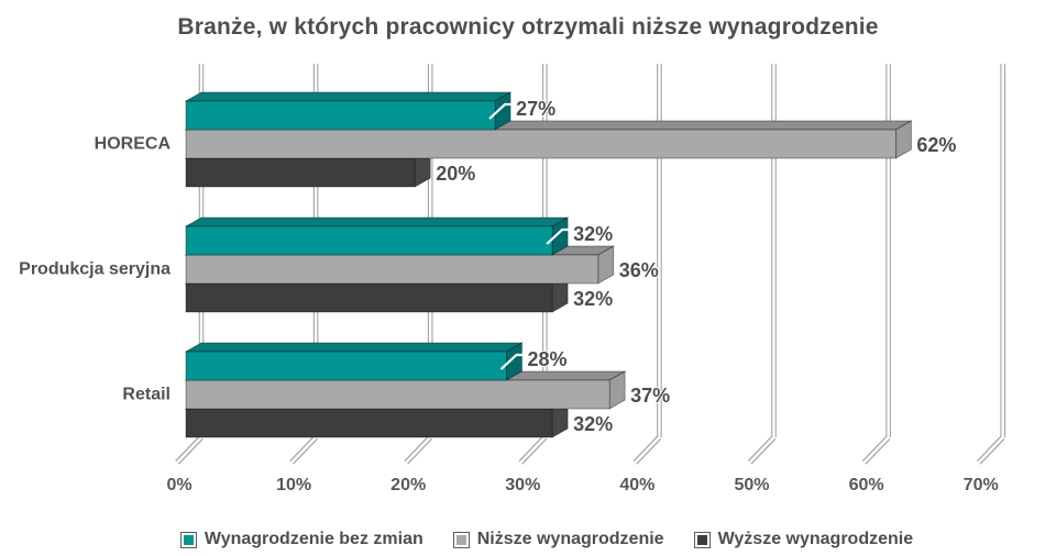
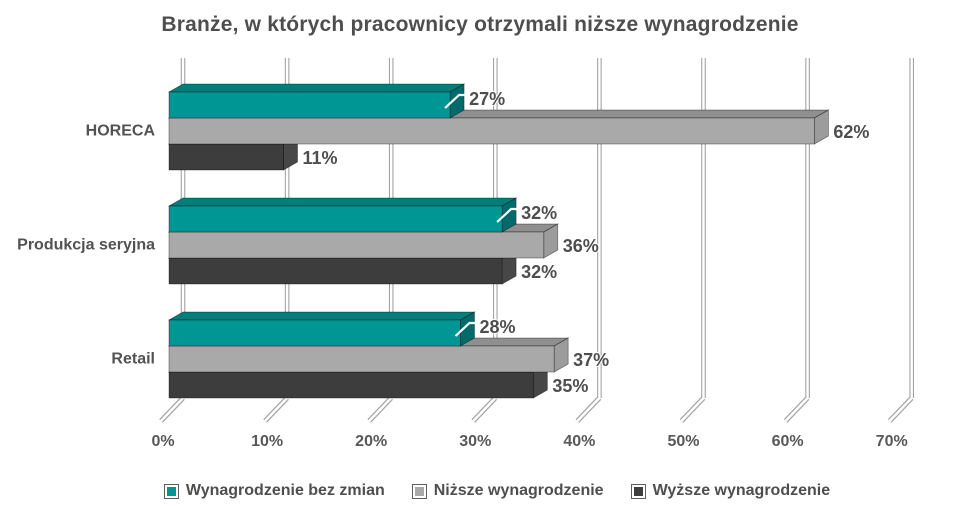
Wyższe wynagrodzenie/HORECA: 20% -> 11%
Wyższe wynagrodzenie/Retail: 32% -> 35%
